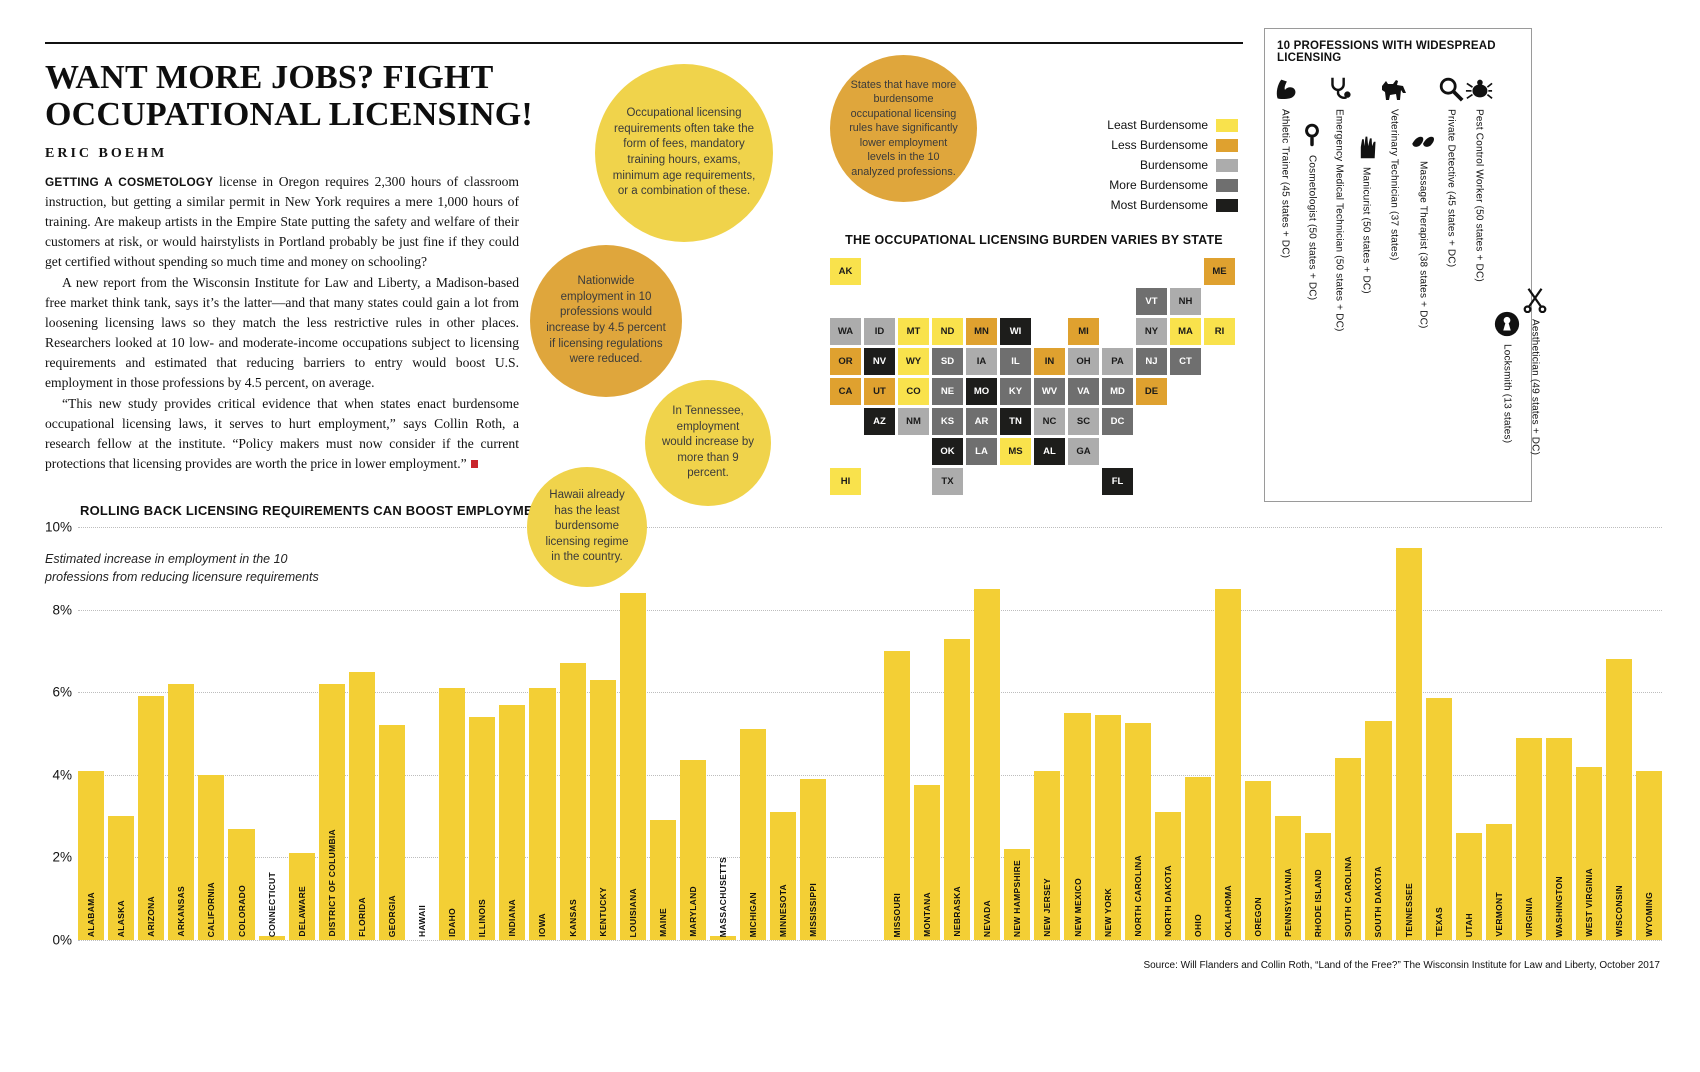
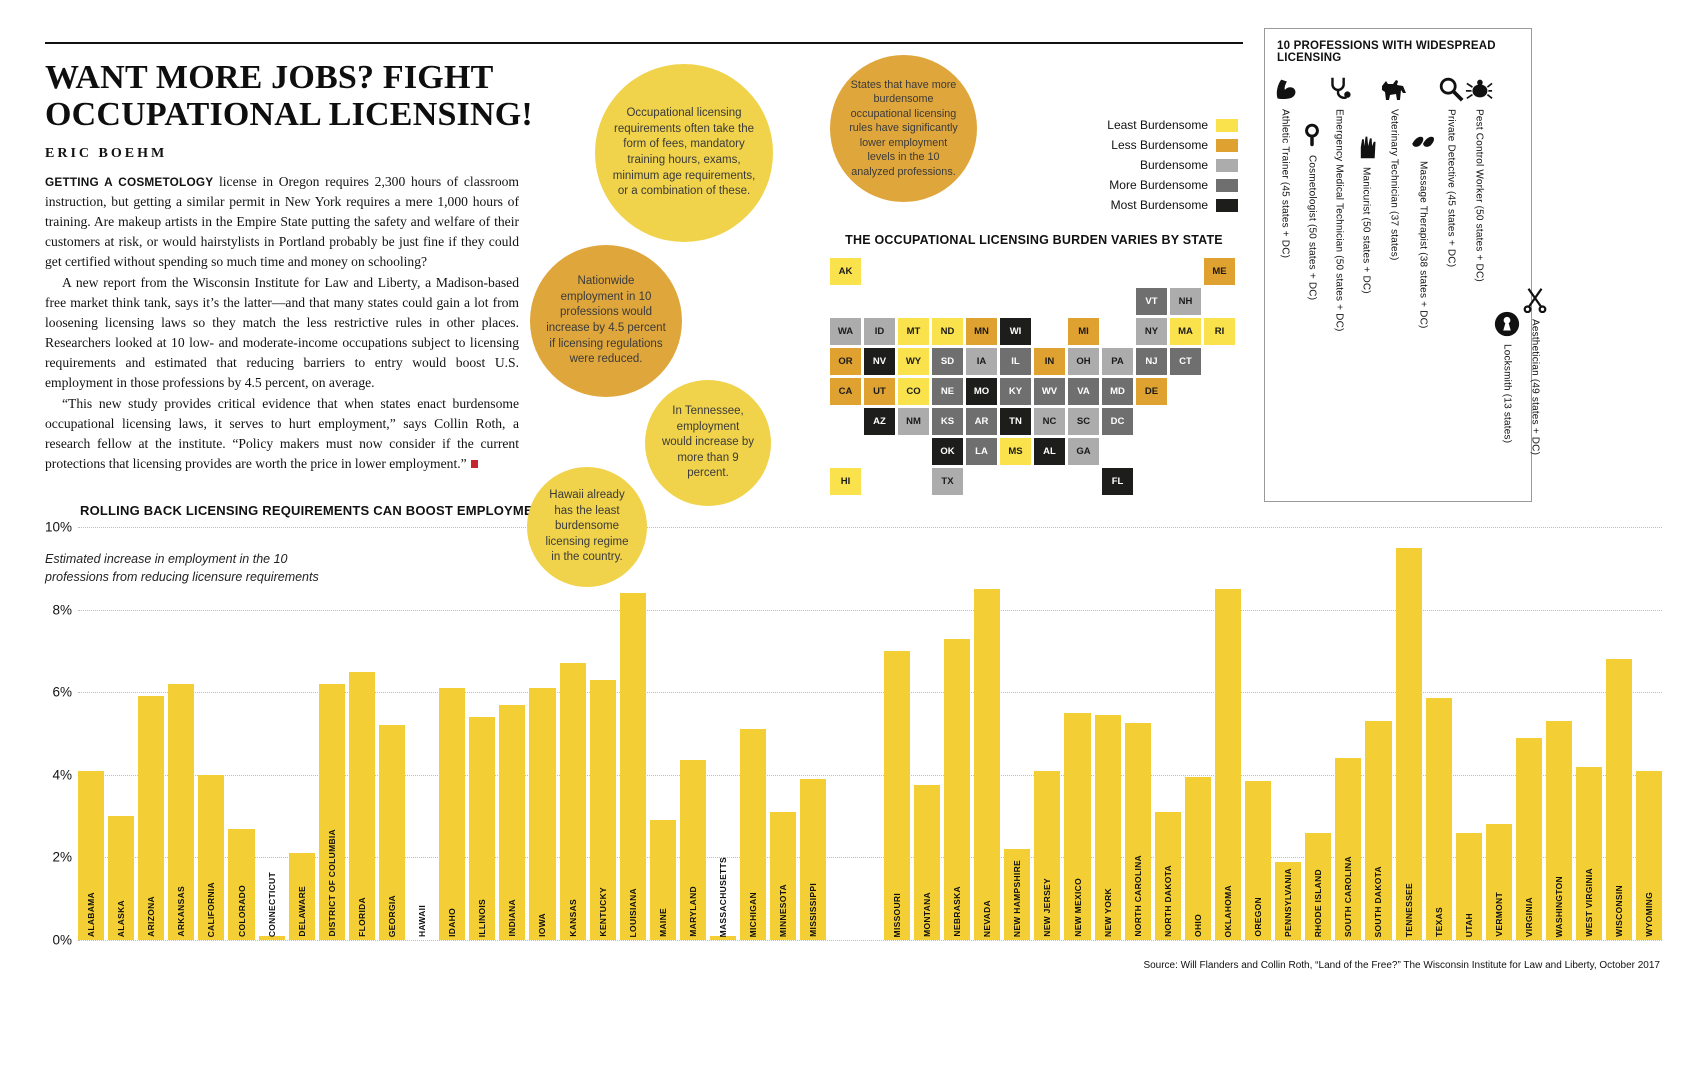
PENNSYLVANIA: 3.0% -> 1.9%
WASHINGTON: 4.9% -> 5.3%
